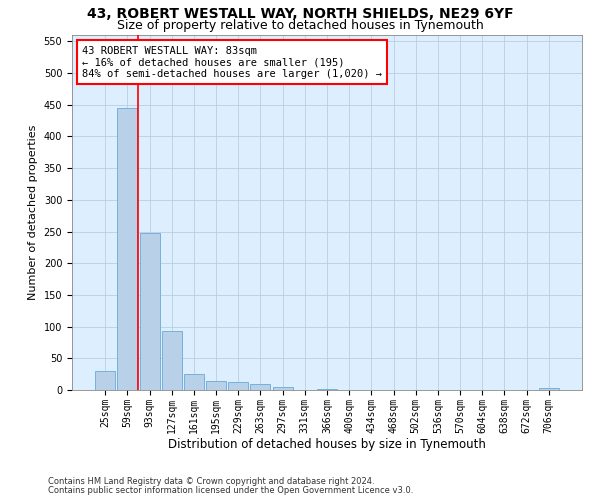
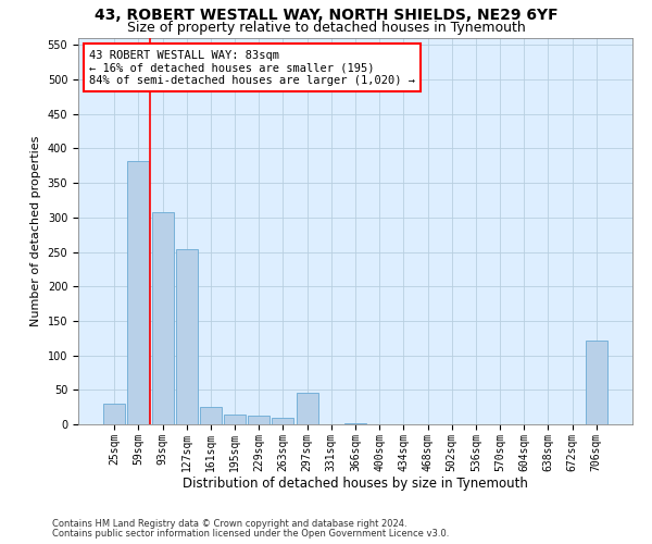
59sqm: 445 -> 382
93sqm: 248 -> 308
127sqm: 93 -> 254
297sqm: 5 -> 46
706sqm: 3 -> 122
